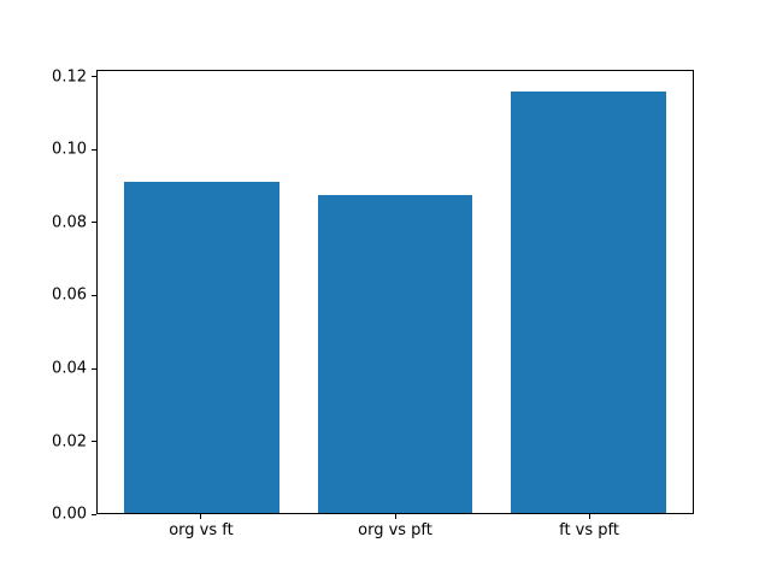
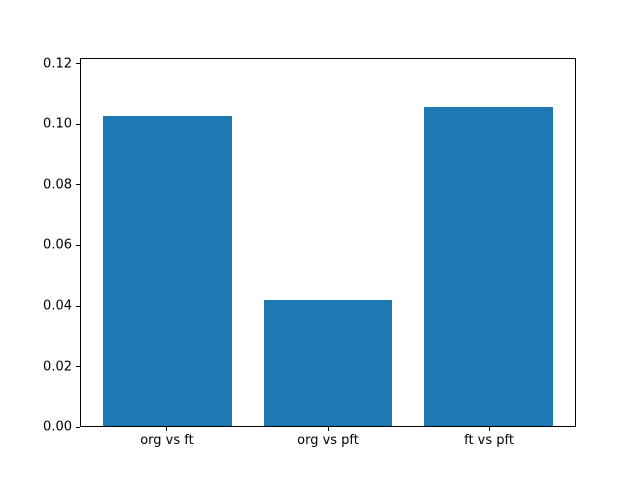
org vs ft: 0.091 -> 0.103
org vs pft: 0.088 -> 0.042
ft vs pft: 0.116 -> 0.106
